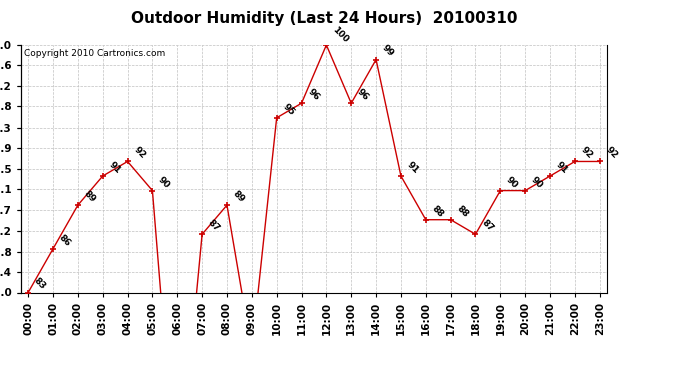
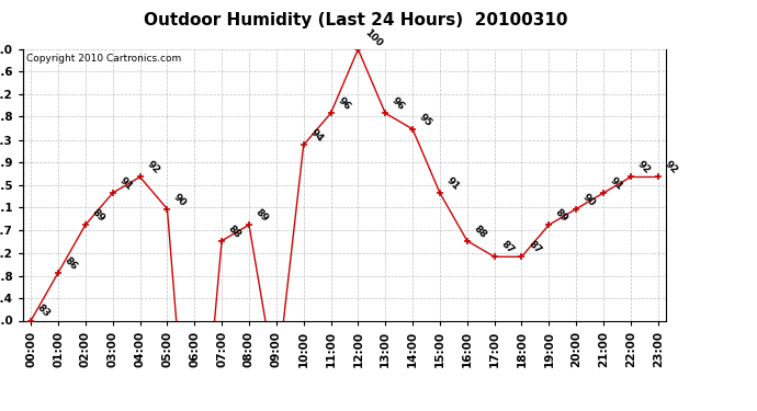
07:00: 87 -> 88
10:00: 95 -> 94
14:00: 99 -> 95
17:00: 88 -> 87
19:00: 90 -> 89
